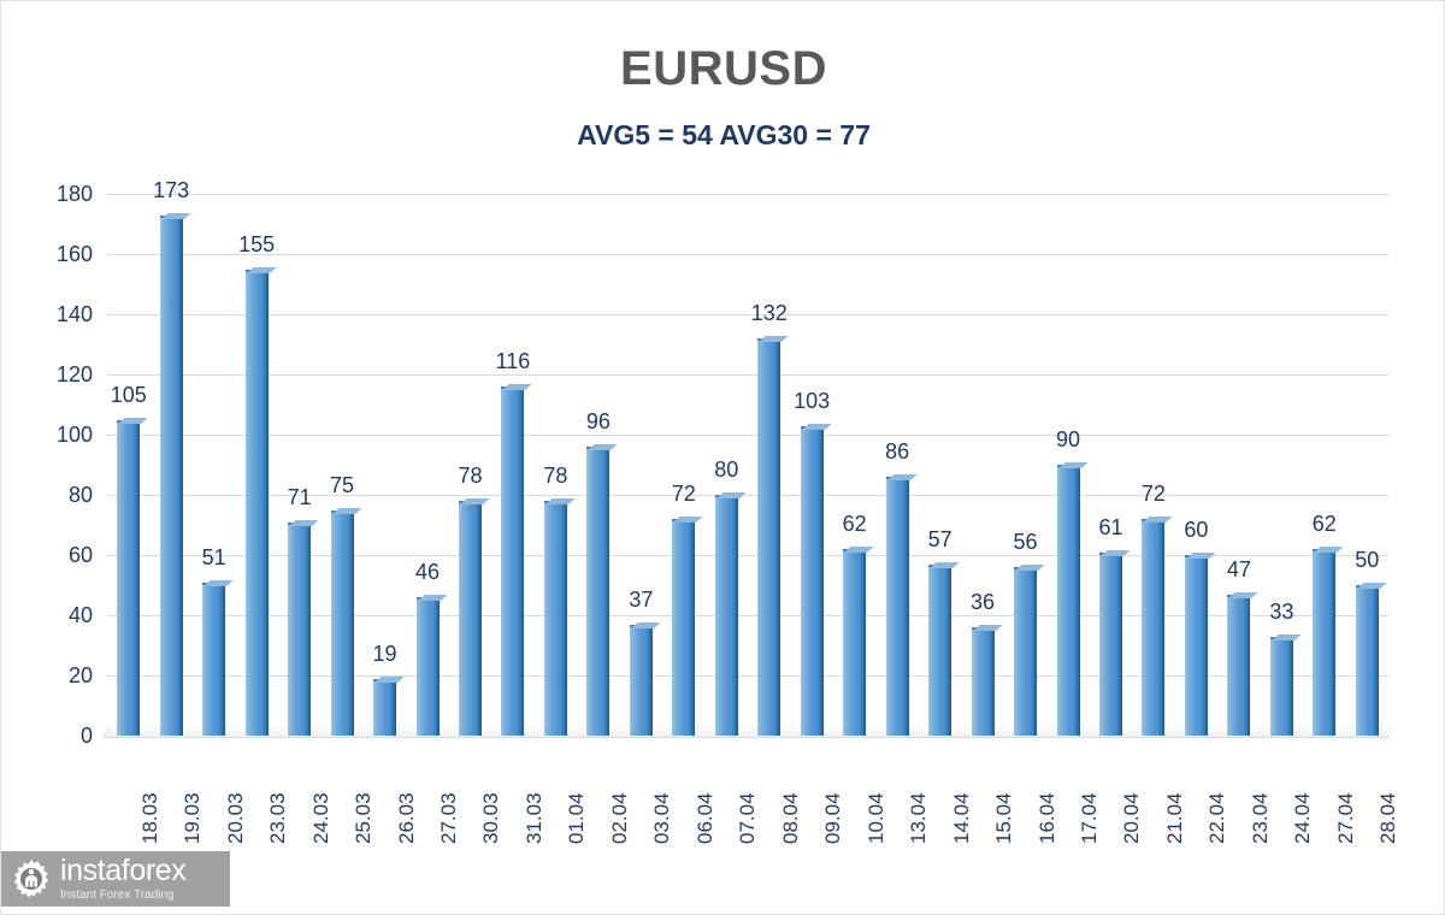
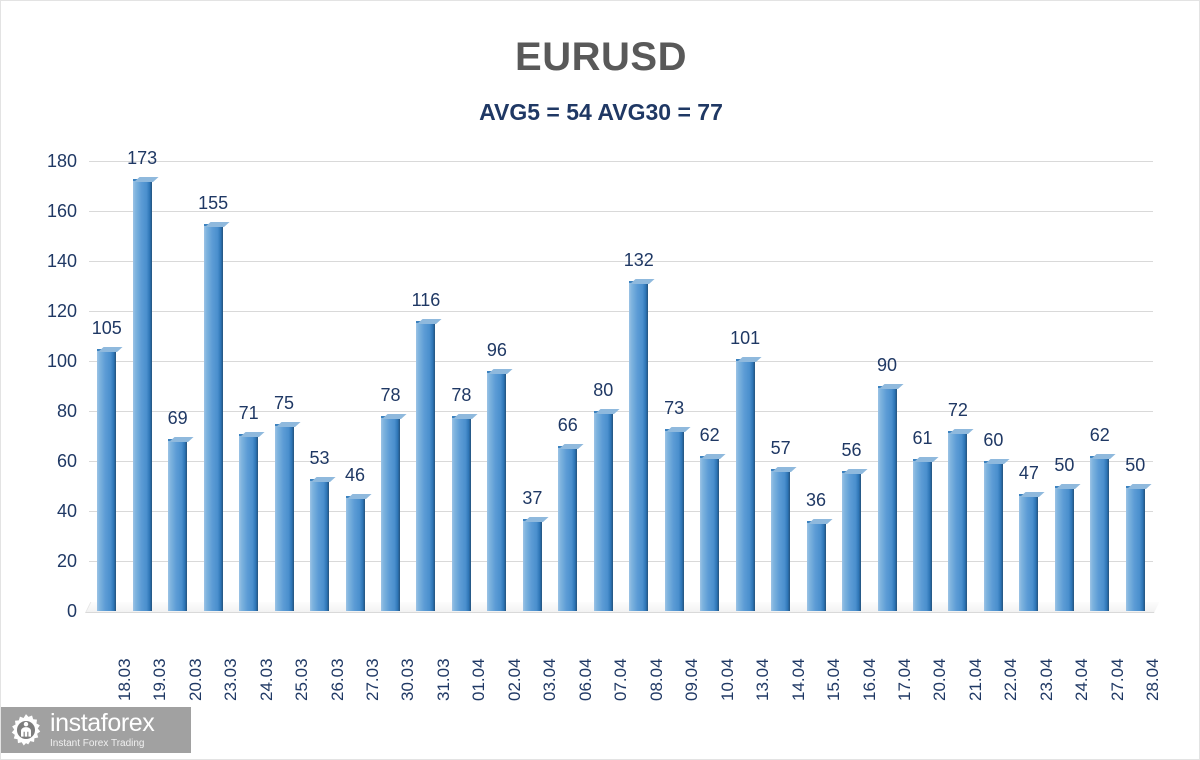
20.03: 51 -> 69
26.03: 19 -> 53
06.04: 72 -> 66
09.04: 103 -> 73
13.04: 86 -> 101
24.04: 33 -> 50
